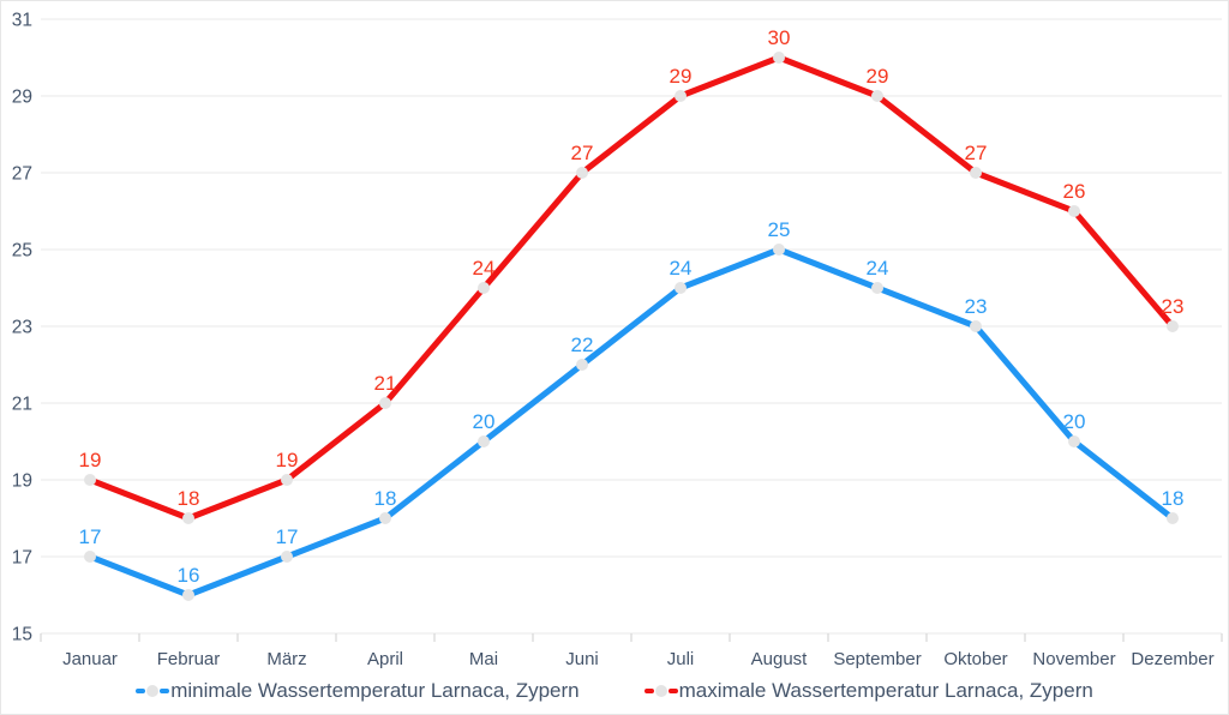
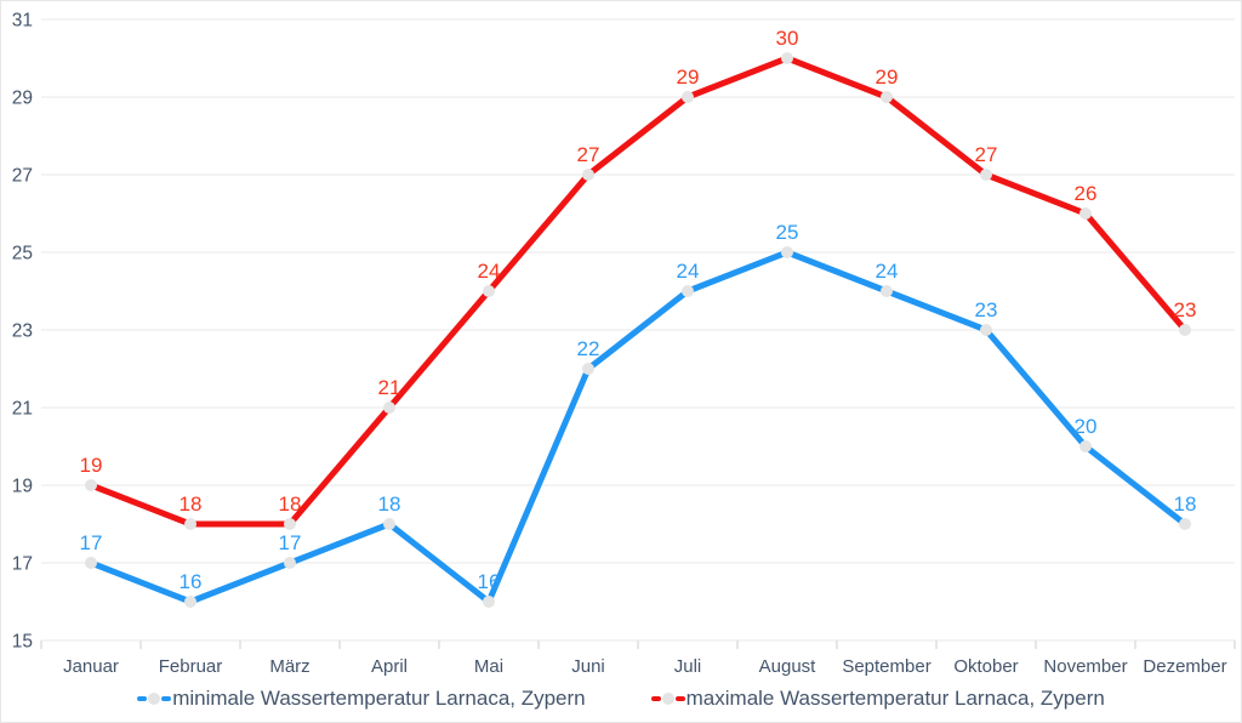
maximale Wassertemperatur Larnaca, Zypern/März: 19 -> 18
minimale Wassertemperatur Larnaca, Zypern/Mai: 20 -> 16
